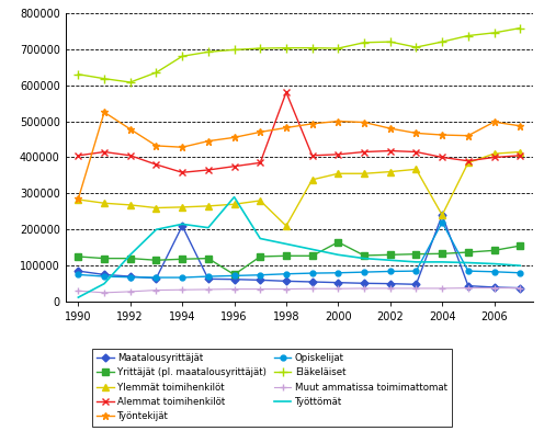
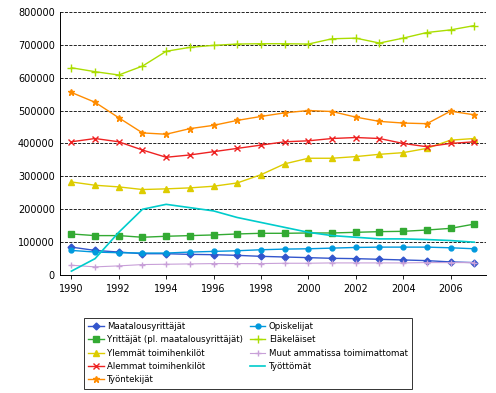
Työntekijät/1990: 285000 -> 555000
Maatalousyrittäjät/1994: 210000 -> 65000
Yrittäjät (pl. maatalousyrittäjät)/1996: 75000 -> 122000
Työttömät/1996: 290000 -> 195000
Ylemmät toimihenkilöt/1998: 210000 -> 305000
Alemmat toimihenkilöt/1998: 580000 -> 395000
Yrittäjät (pl. maatalousyrittäjät)/2000: 165000 -> 128000
Maatalousyrittäjät/2004: 240000 -> 46000
Ylemmät toimihenkilöt/2004: 240000 -> 372000
Opiskelijat/2004: 220000 -> 85000
